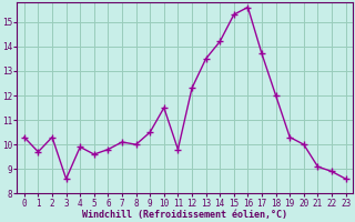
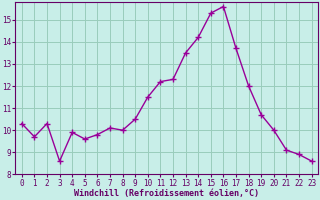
11: 9.8 -> 12.2
19: 10.3 -> 10.7
